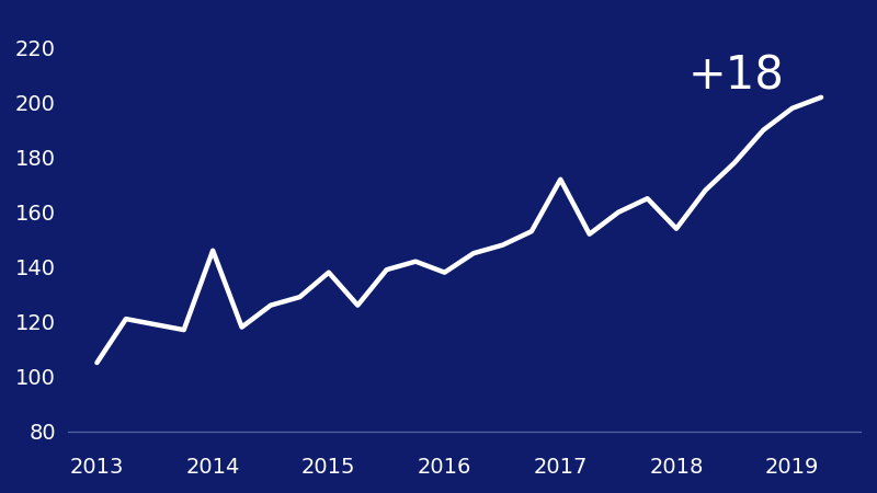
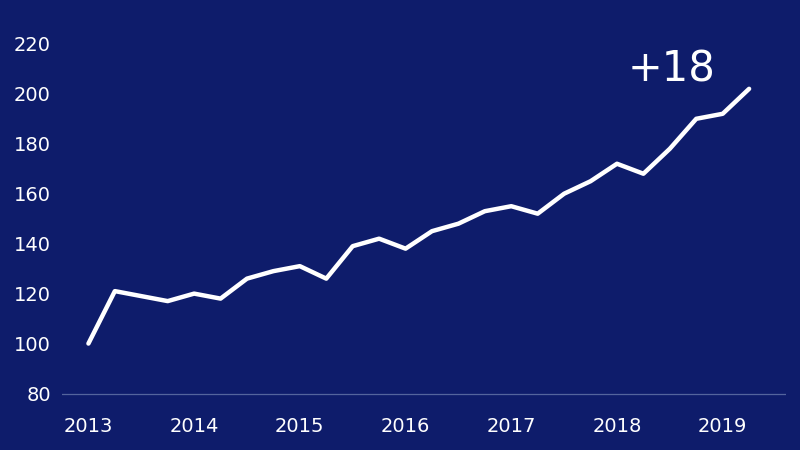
2013: 105 -> 100
2014: 146 -> 120
2015: 138 -> 131
2017: 172 -> 155
2018: 154 -> 172
2019: 198 -> 192
